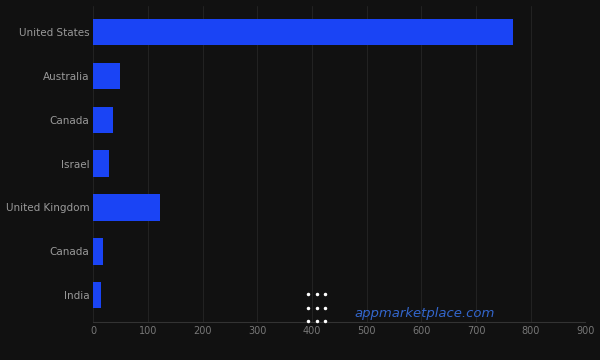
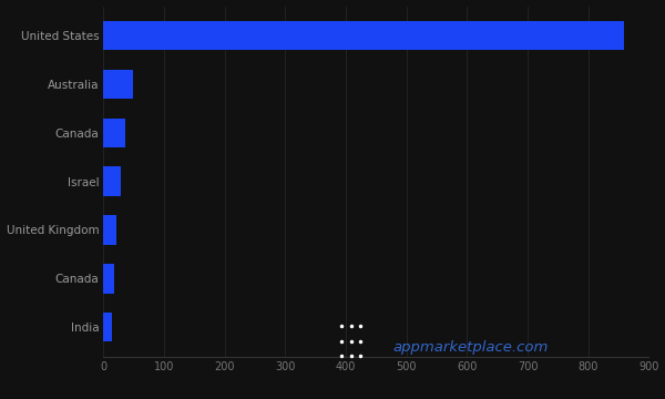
United States: 768 -> 860
United Kingdom: 122 -> 22
